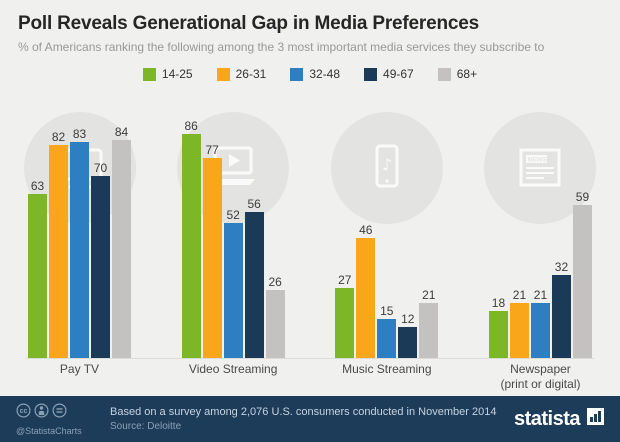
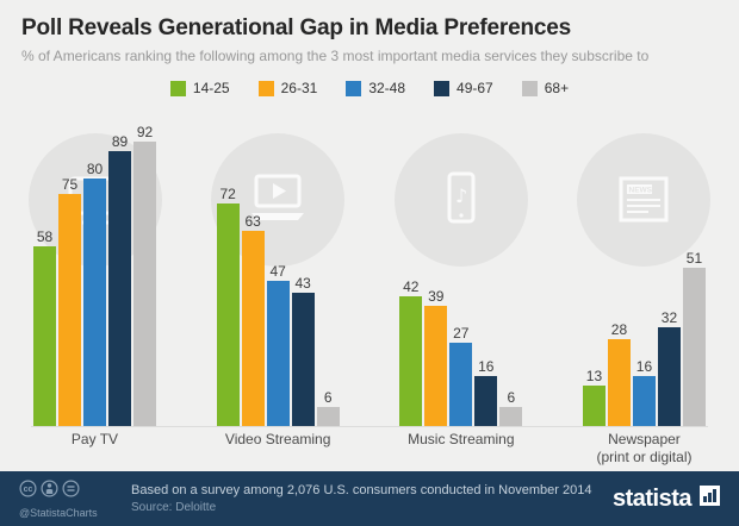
14-25/Pay TV: 63 -> 58
26-31/Pay TV: 82 -> 75
32-48/Pay TV: 83 -> 80
49-67/Pay TV: 70 -> 89
68+/Pay TV: 84 -> 92
14-25/Video Streaming: 86 -> 72
26-31/Video Streaming: 77 -> 63
32-48/Video Streaming: 52 -> 47
49-67/Video Streaming: 56 -> 43
68+/Video Streaming: 26 -> 6
14-25/Music Streaming: 27 -> 42
26-31/Music Streaming: 46 -> 39
32-48/Music Streaming: 15 -> 27
49-67/Music Streaming: 12 -> 16
68+/Music Streaming: 21 -> 6
14-25/Newspaper (print or digital): 18 -> 13
26-31/Newspaper (print or digital): 21 -> 28
32-48/Newspaper (print or digital): 21 -> 16
68+/Newspaper (print or digital): 59 -> 51
